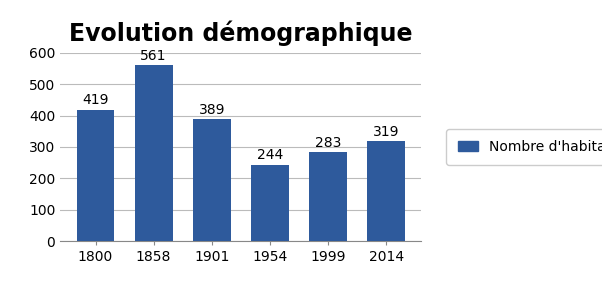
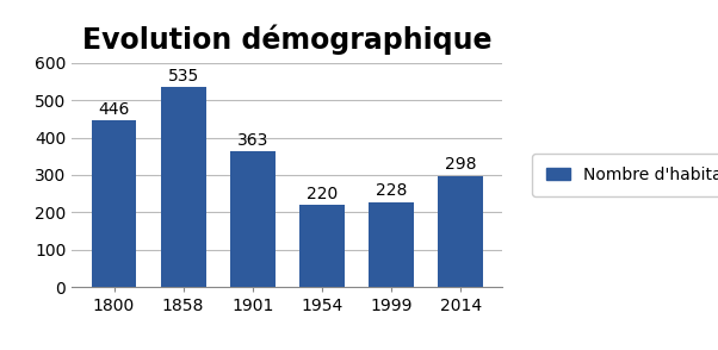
1800: 419 -> 446
1858: 561 -> 535
1901: 389 -> 363
1954: 244 -> 220
1999: 283 -> 228
2014: 319 -> 298
